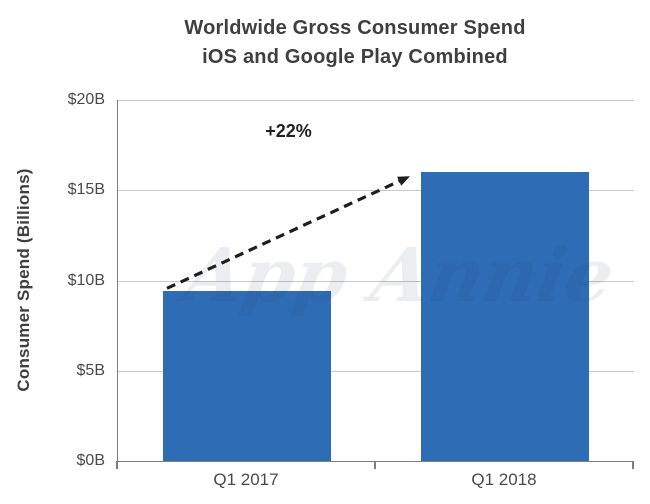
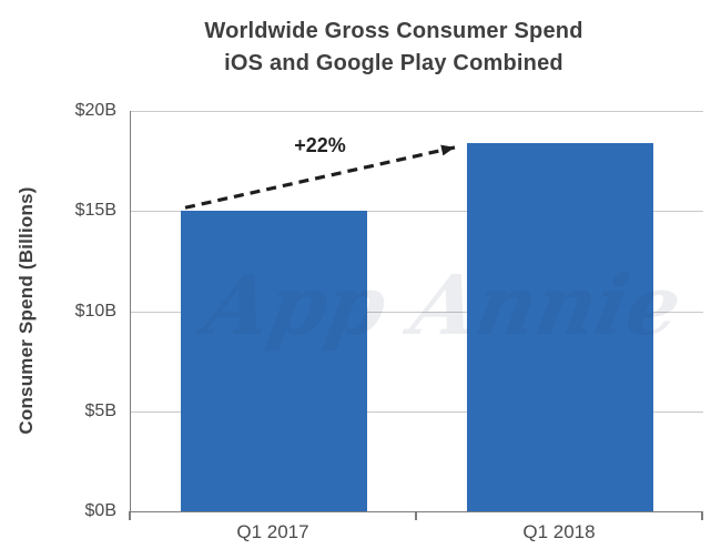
Q1 2017: $9.4B -> $15.0B
Q1 2018: $16.0B -> $18.4B
